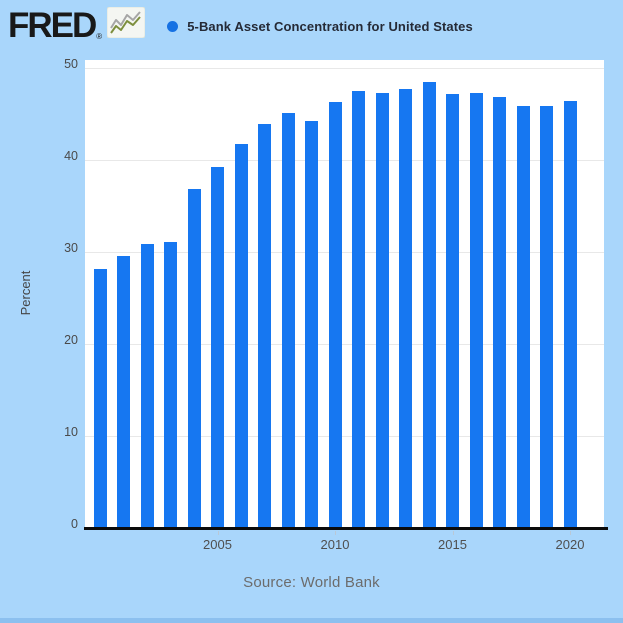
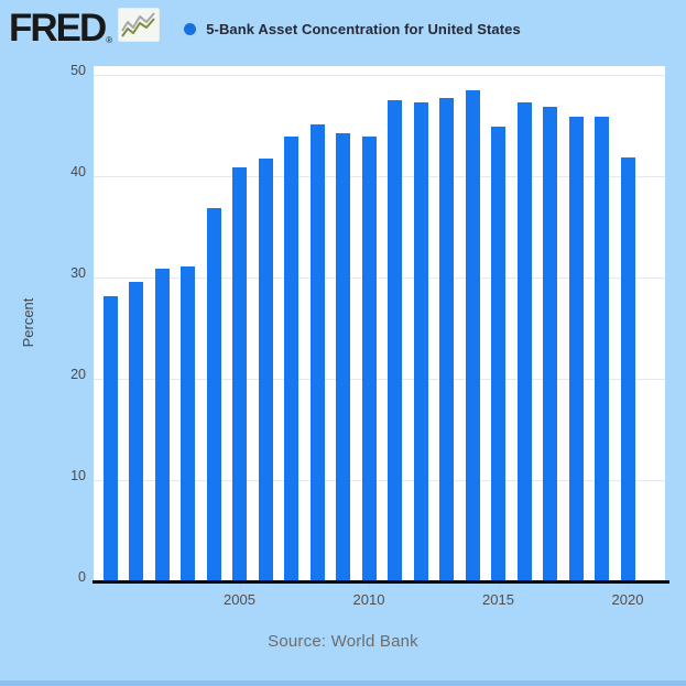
2005: 39 -> 41
2010: 46 -> 44
2015: 47 -> 45
2020: 46 -> 42
